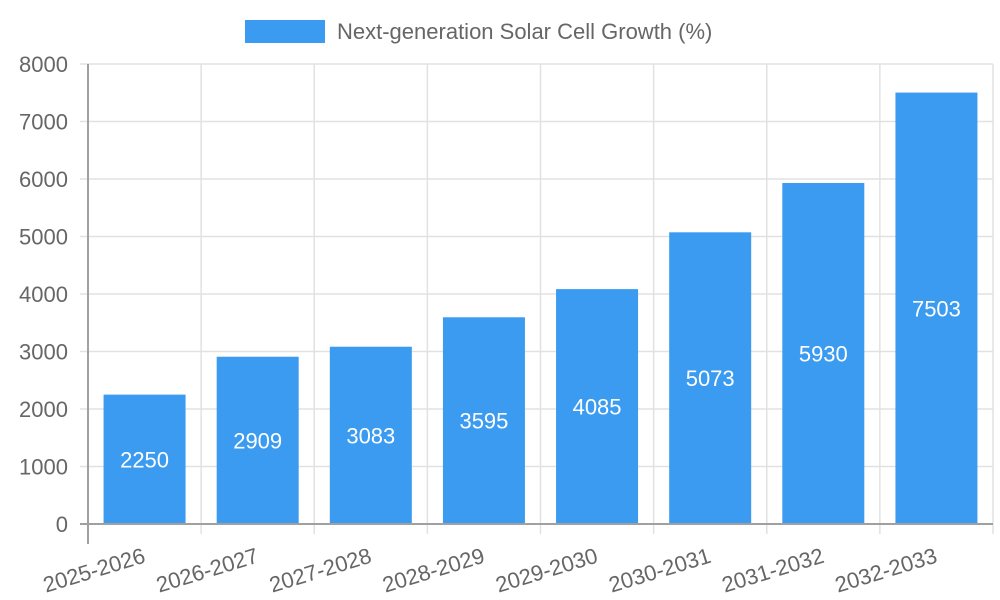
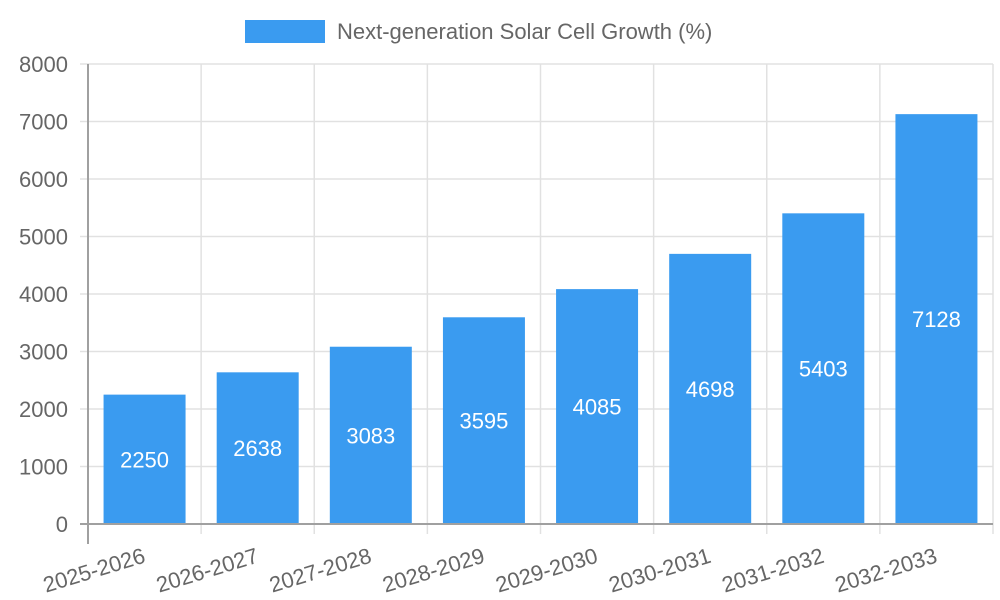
2026-2027: 2909 -> 2638
2030-2031: 5073 -> 4698
2031-2032: 5930 -> 5403
2032-2033: 7503 -> 7128
